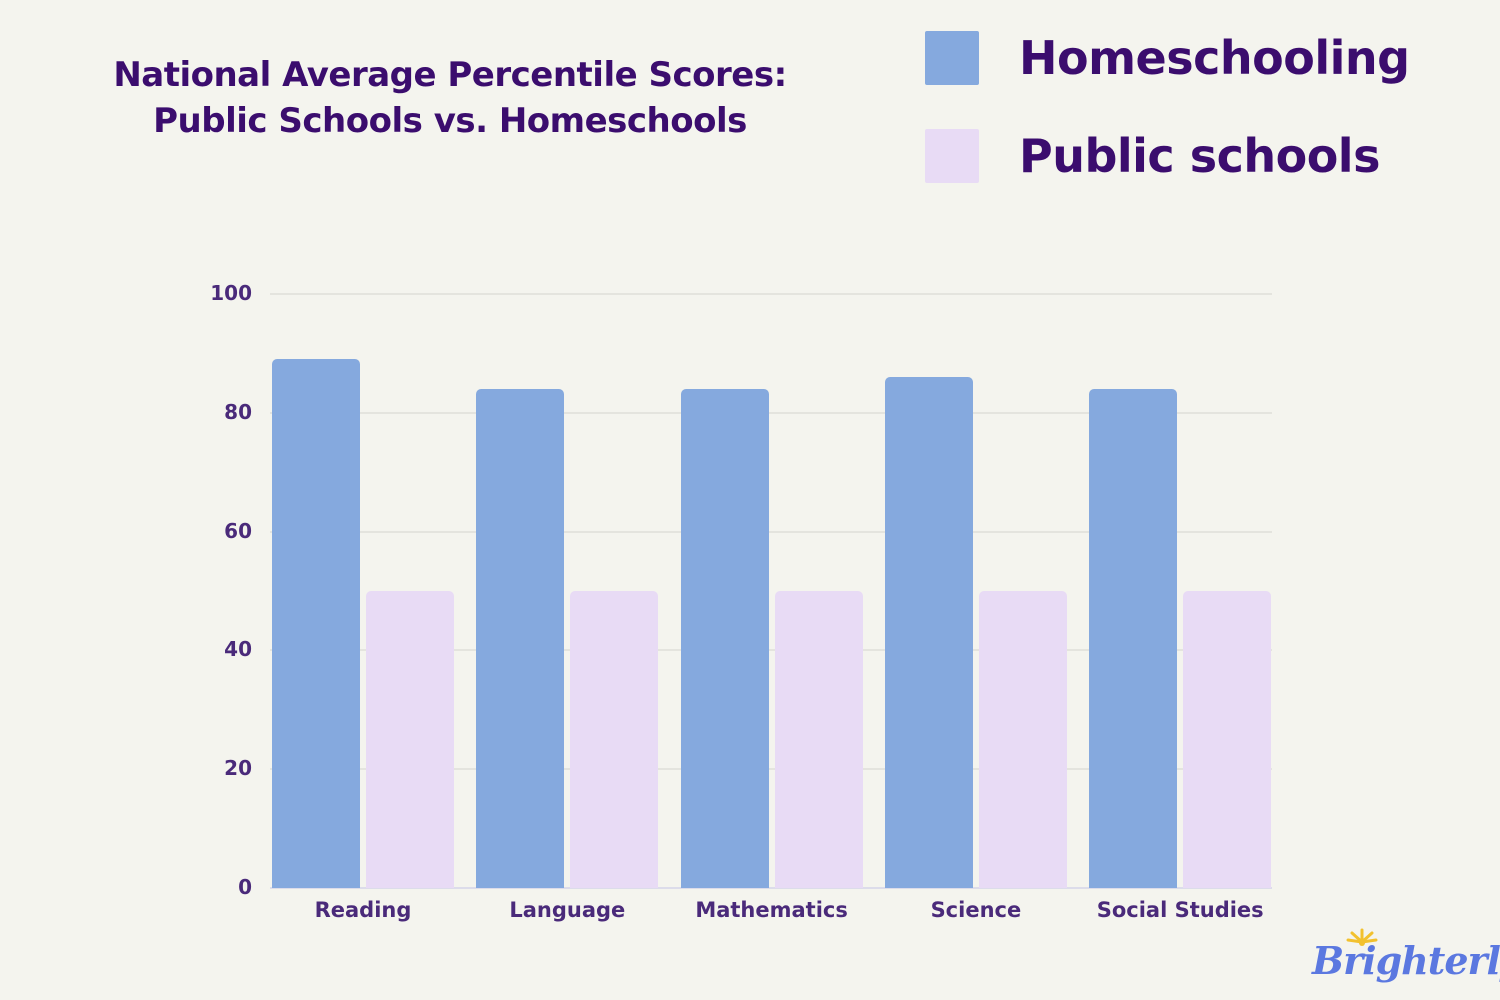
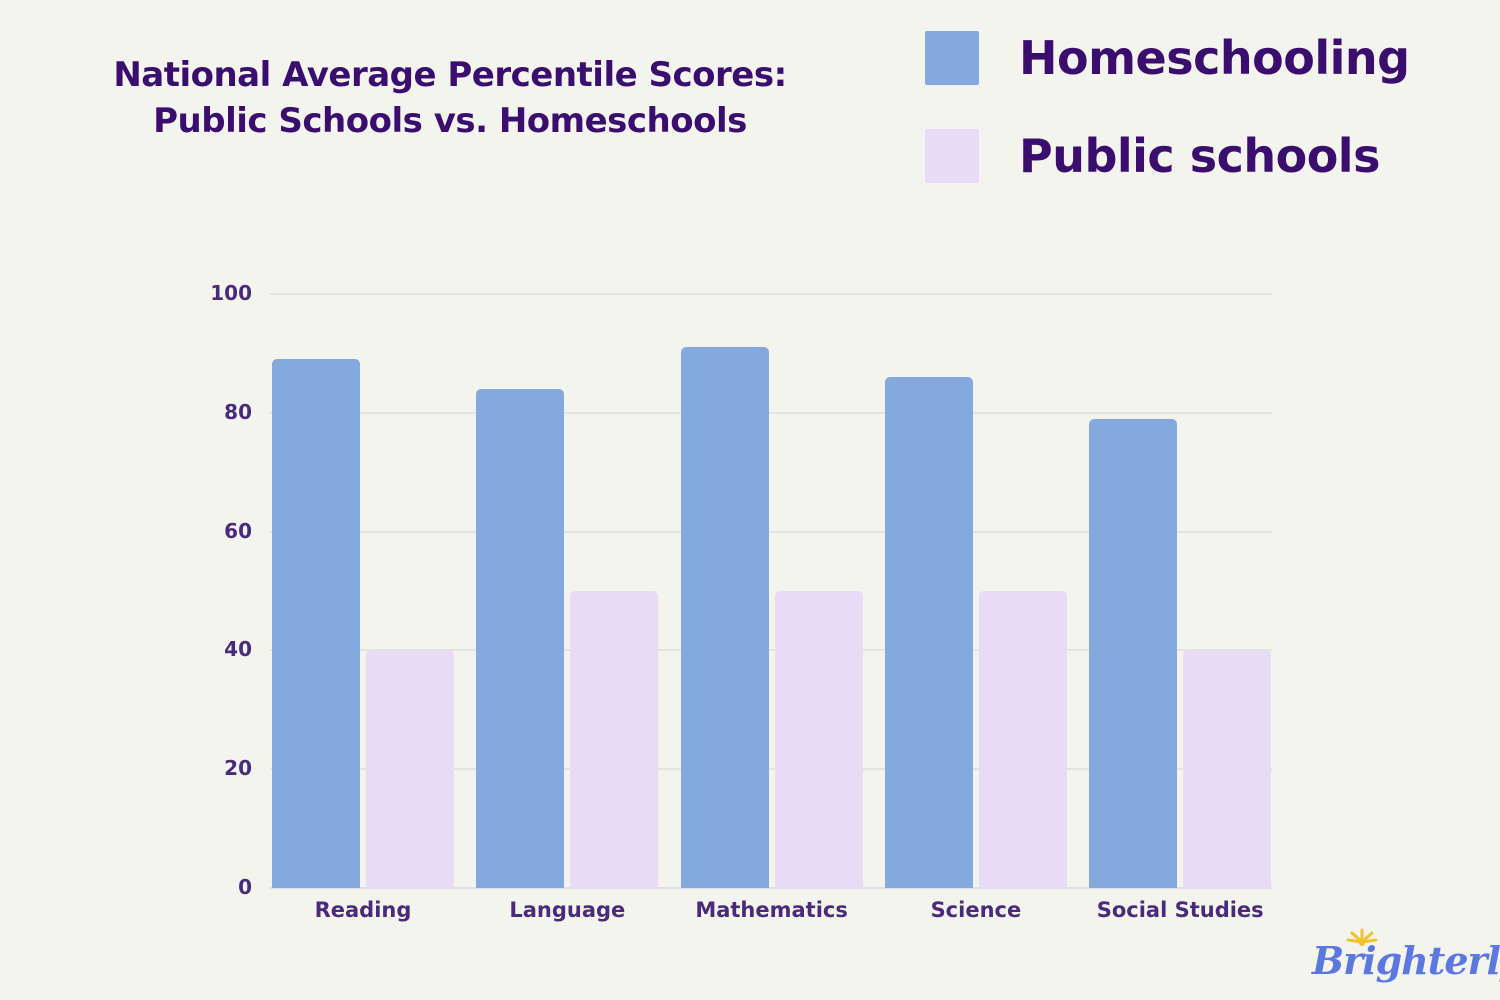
Public schools/Reading: 50 -> 40
Homeschooling/Mathematics: 84 -> 91
Homeschooling/Social Studies: 84 -> 79
Public schools/Social Studies: 50 -> 40
